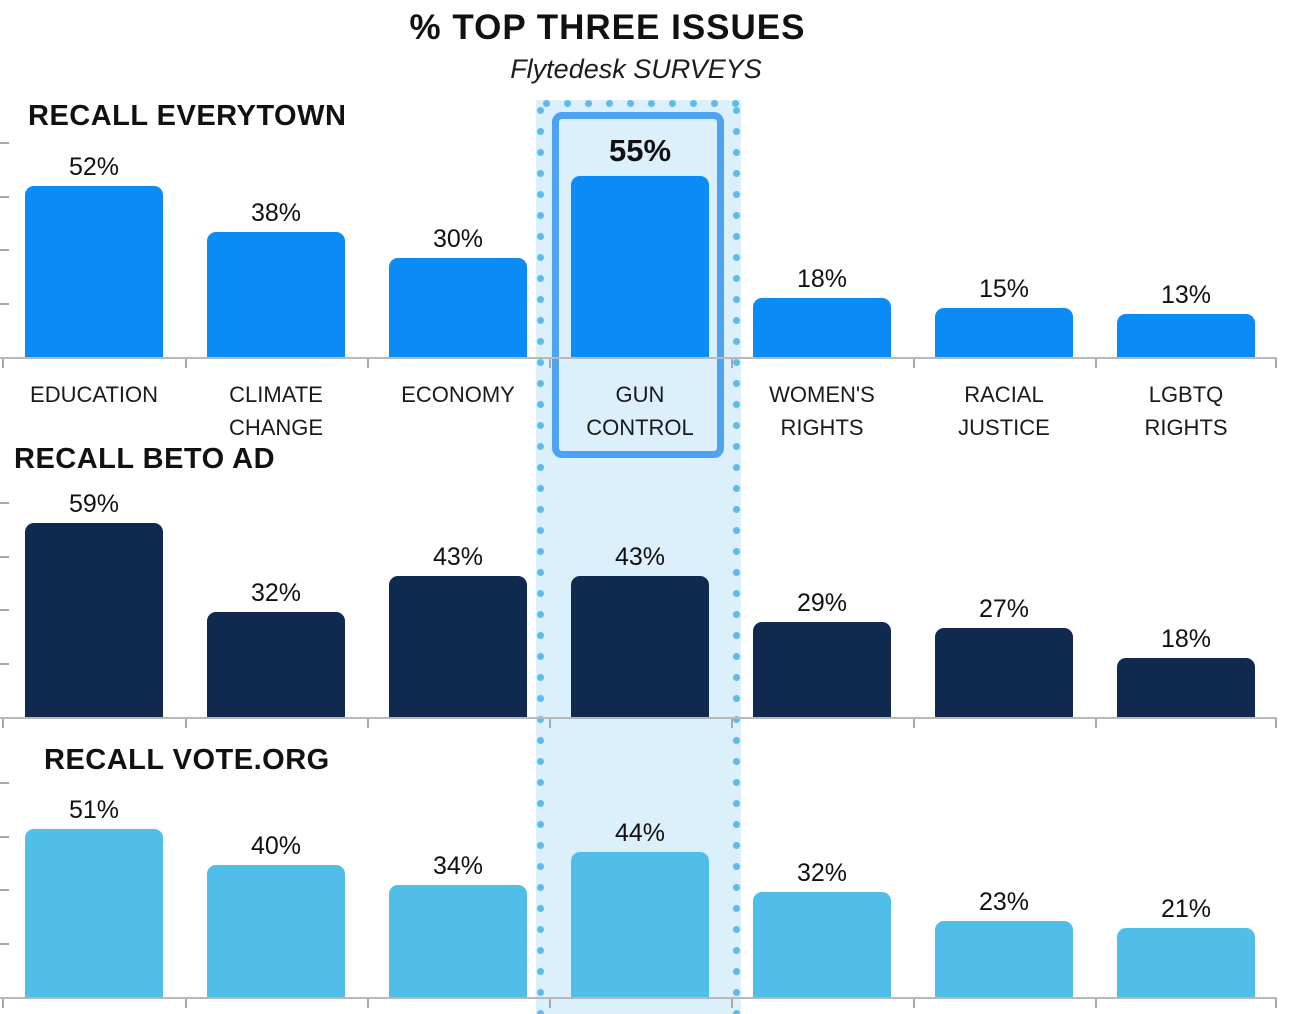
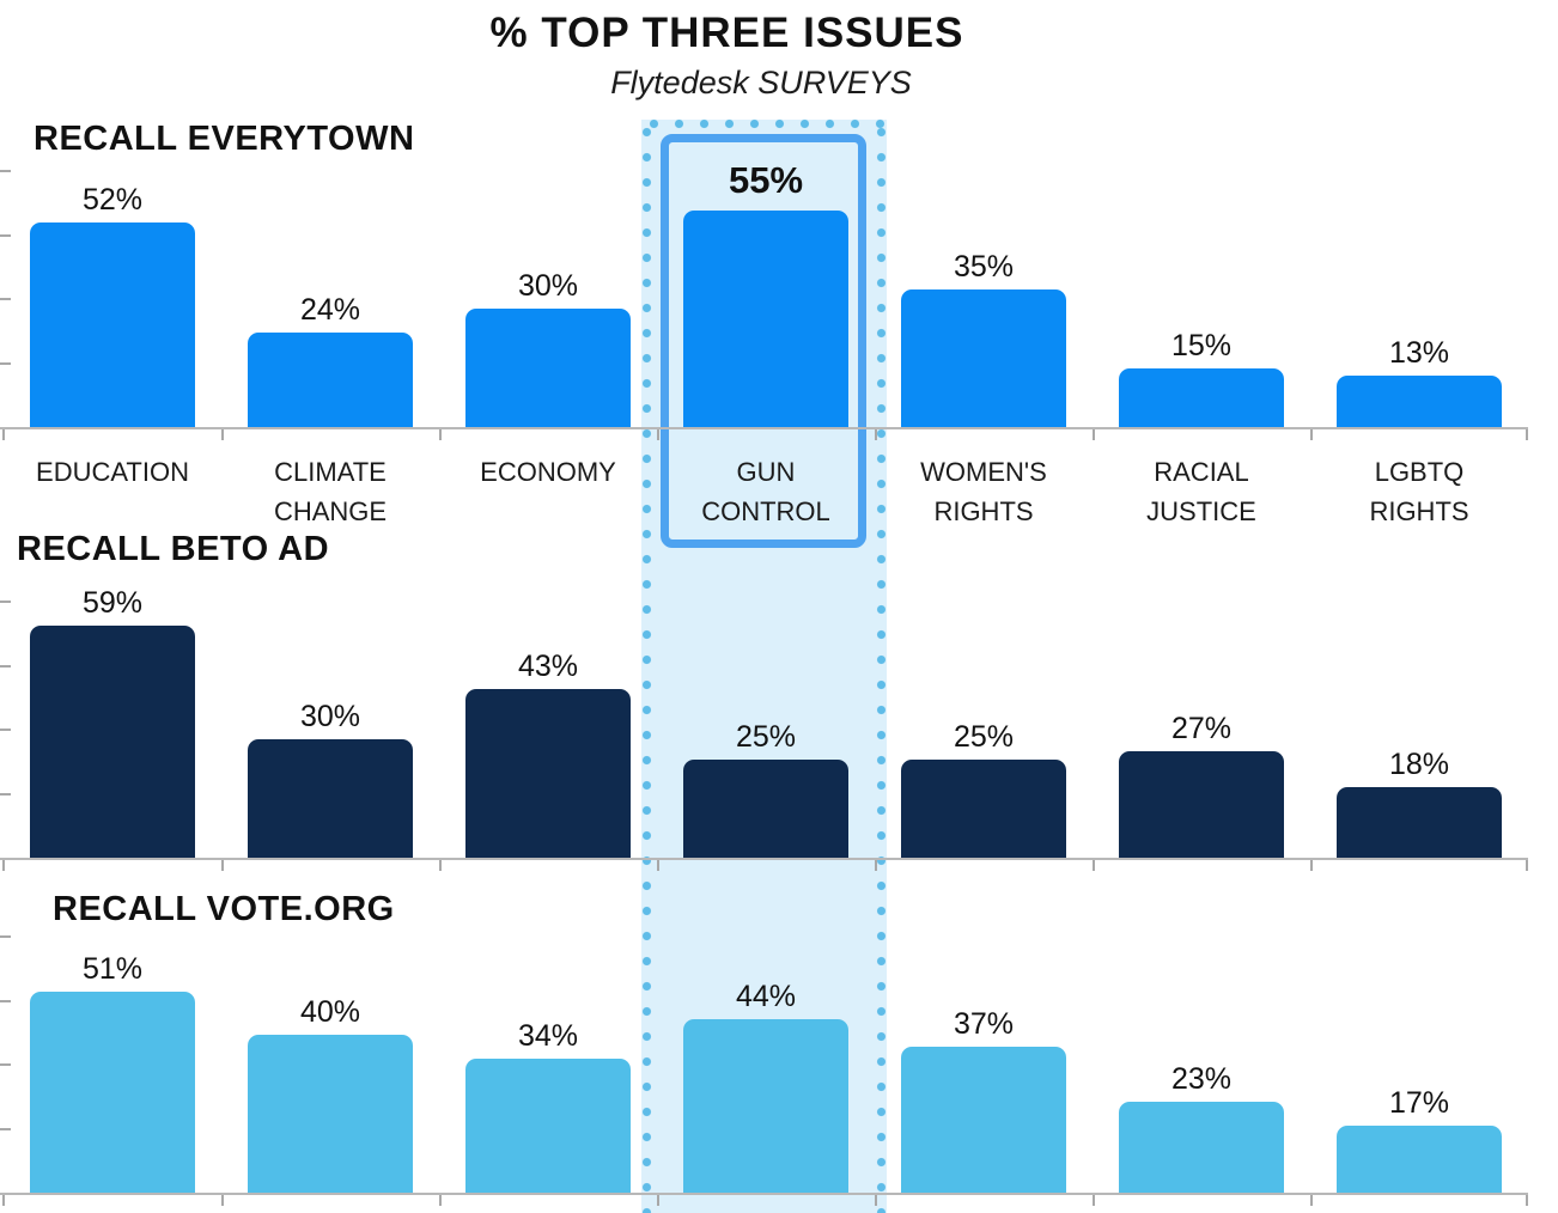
RECALL EVERYTOWN/CLIMATE CHANGE: 38% -> 24%
RECALL BETO AD/CLIMATE CHANGE: 32% -> 30%
RECALL BETO AD/GUN CONTROL: 43% -> 25%
RECALL EVERYTOWN/WOMEN'S RIGHTS: 18% -> 35%
RECALL BETO AD/WOMEN'S RIGHTS: 29% -> 25%
RECALL VOTE.ORG/WOMEN'S RIGHTS: 32% -> 37%
RECALL VOTE.ORG/LGBTQ RIGHTS: 21% -> 17%
